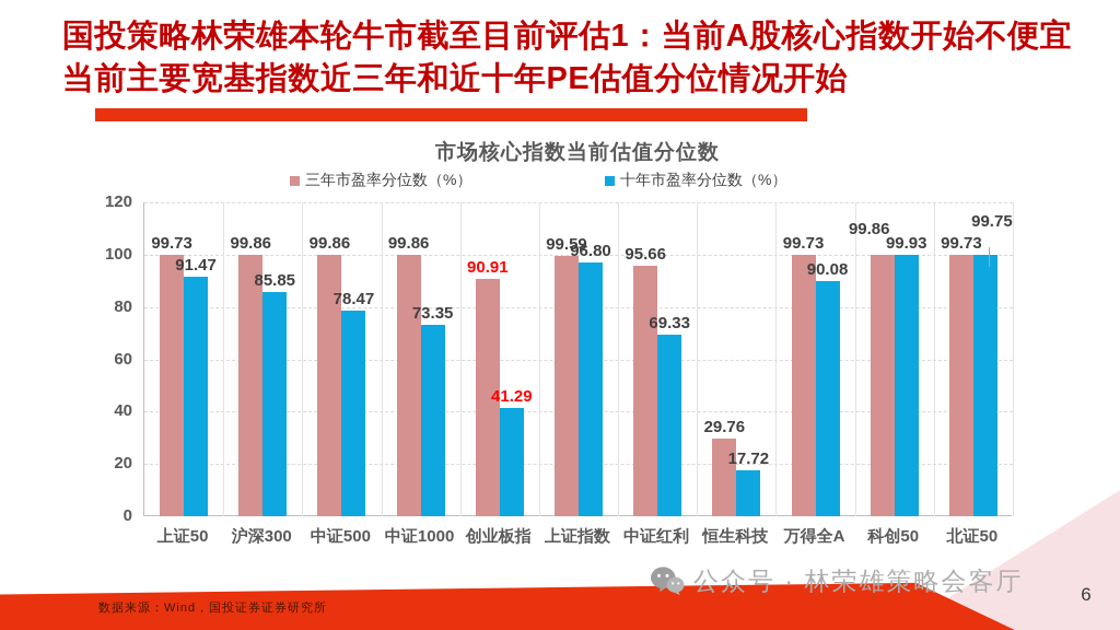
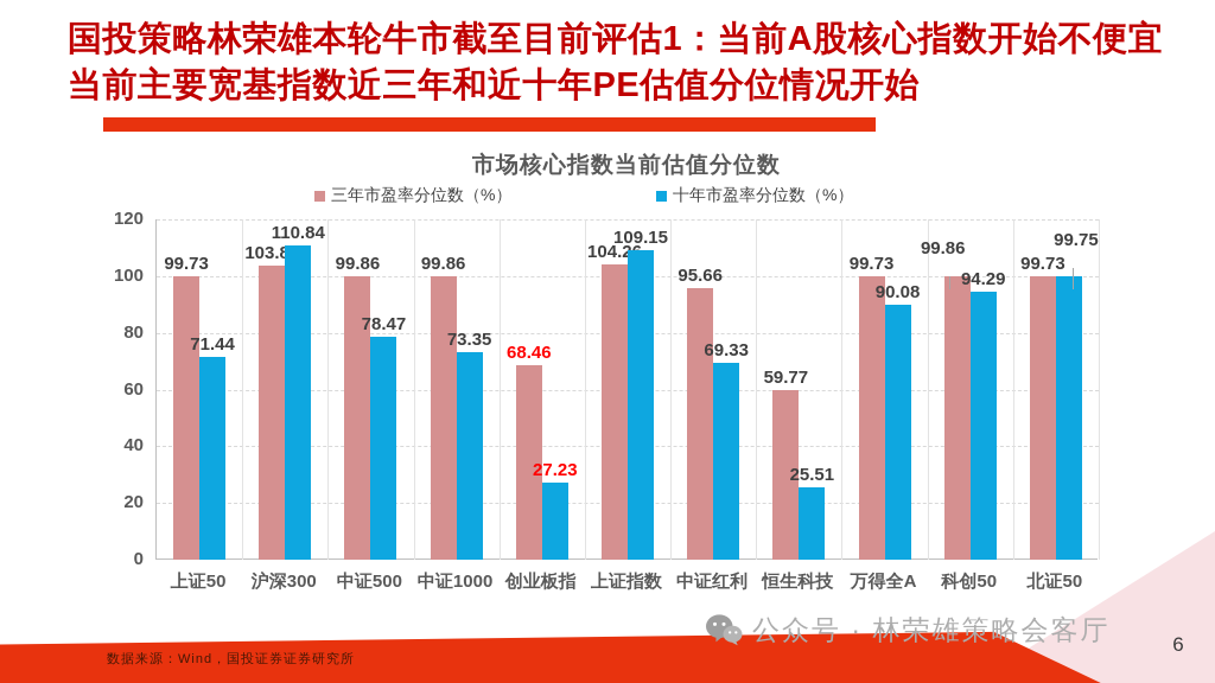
十年市盈率分位数（%）/上证50: 91.47 -> 71.44
三年市盈率分位数（%）/沪深300: 99.86 -> 103.83
十年市盈率分位数（%）/沪深300: 85.85 -> 110.84
三年市盈率分位数（%）/创业板指: 90.91 -> 68.46
十年市盈率分位数（%）/创业板指: 41.29 -> 27.23
三年市盈率分位数（%）/上证指数: 99.59 -> 104.26
十年市盈率分位数（%）/上证指数: 96.80 -> 109.15
三年市盈率分位数（%）/恒生科技: 29.76 -> 59.77
十年市盈率分位数（%）/恒生科技: 17.72 -> 25.51
十年市盈率分位数（%）/科创50: 99.93 -> 94.29
